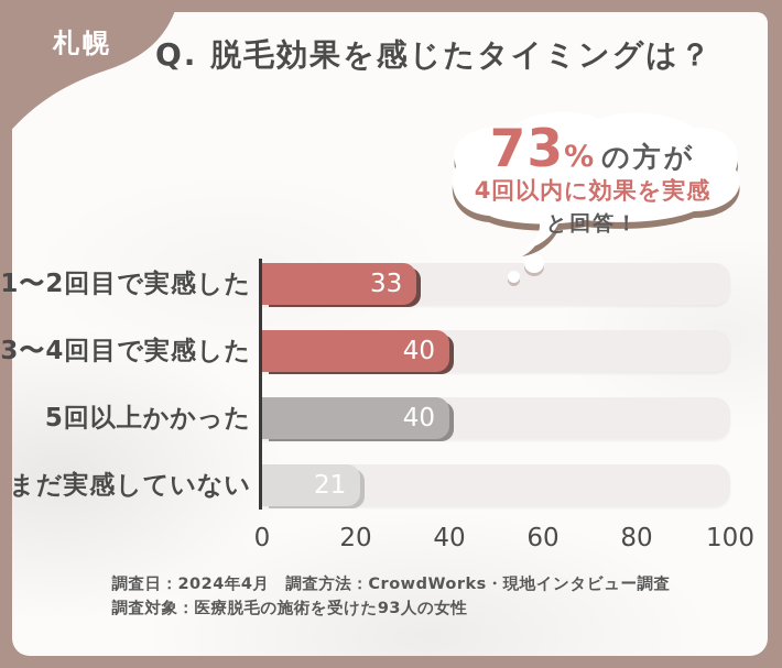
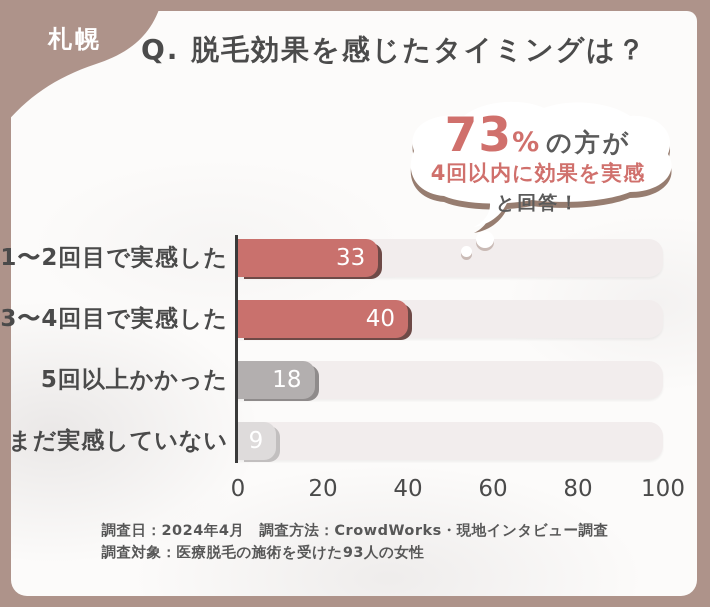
5回以上かかった: 40 -> 18
まだ実感していない: 21 -> 9
